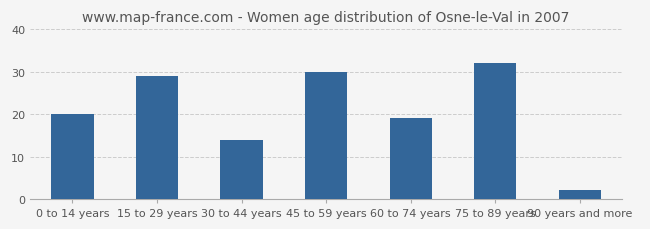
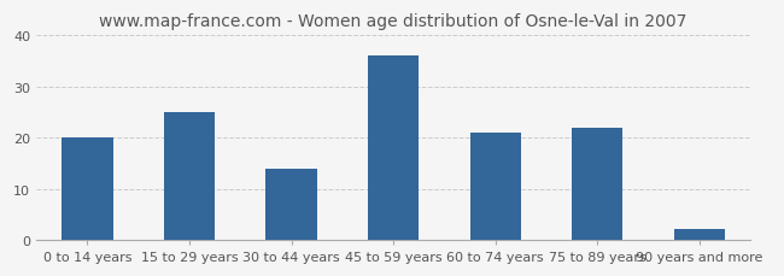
15 to 29 years: 29 -> 25
45 to 59 years: 30 -> 36
60 to 74 years: 19 -> 21
75 to 89 years: 32 -> 22
